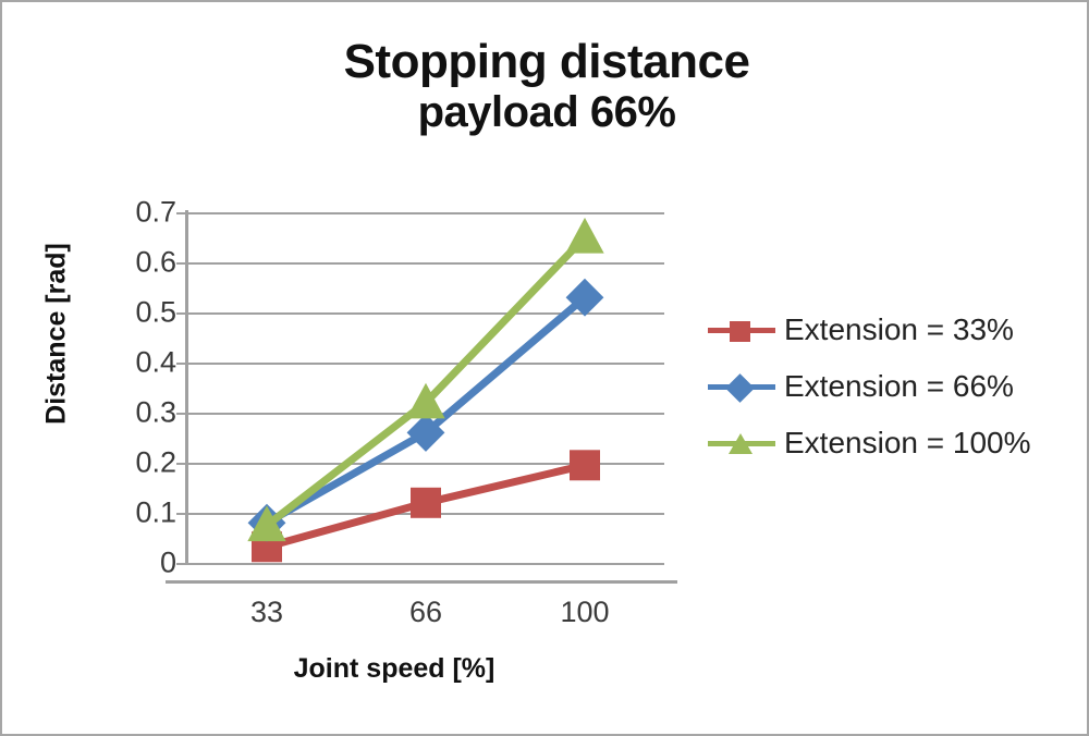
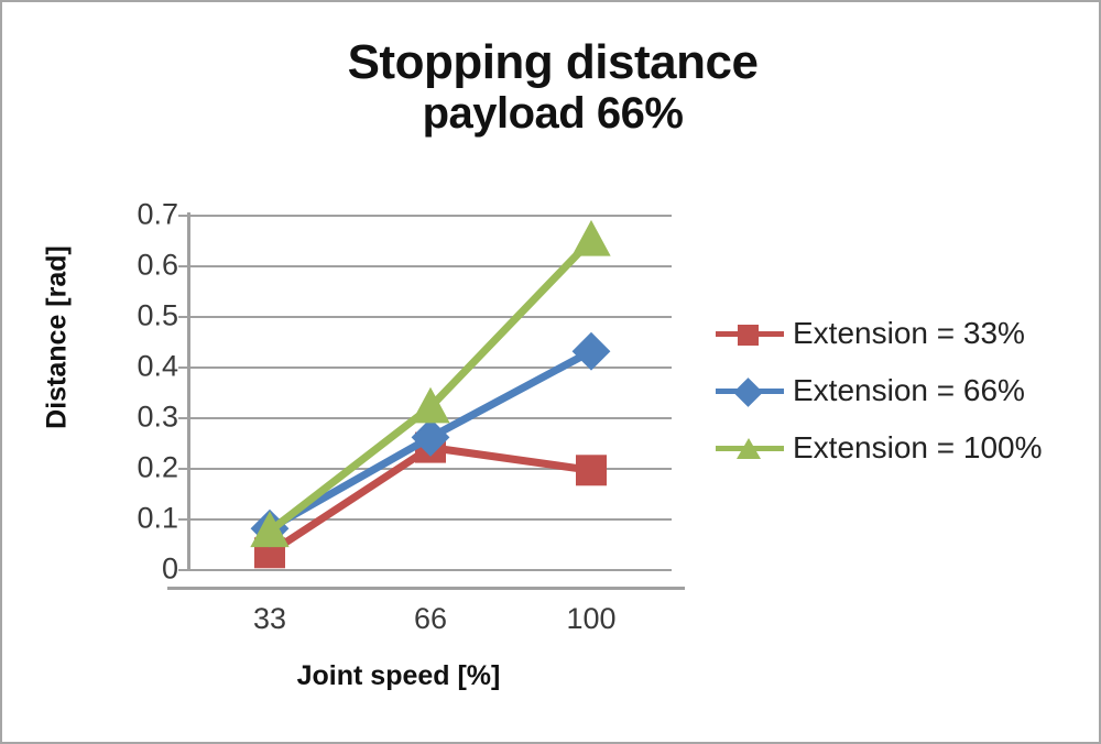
Extension = 33%/66: 0.12 -> 0.24
Extension = 66%/100: 0.53 -> 0.43
